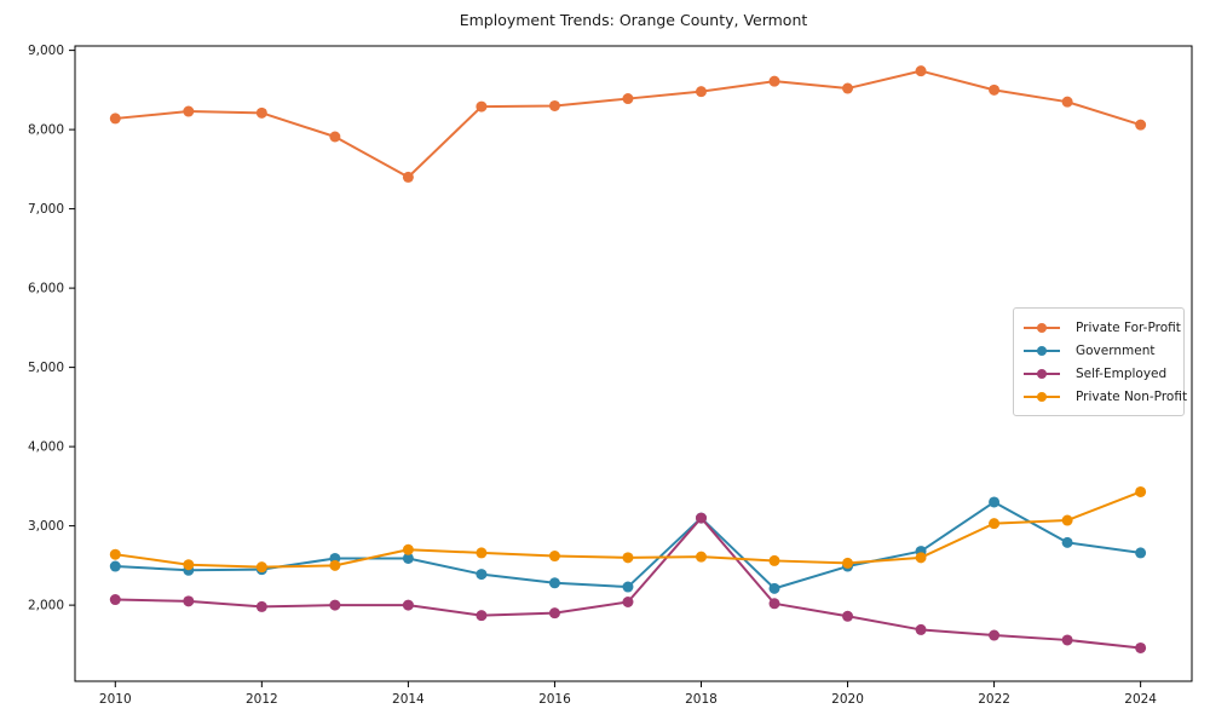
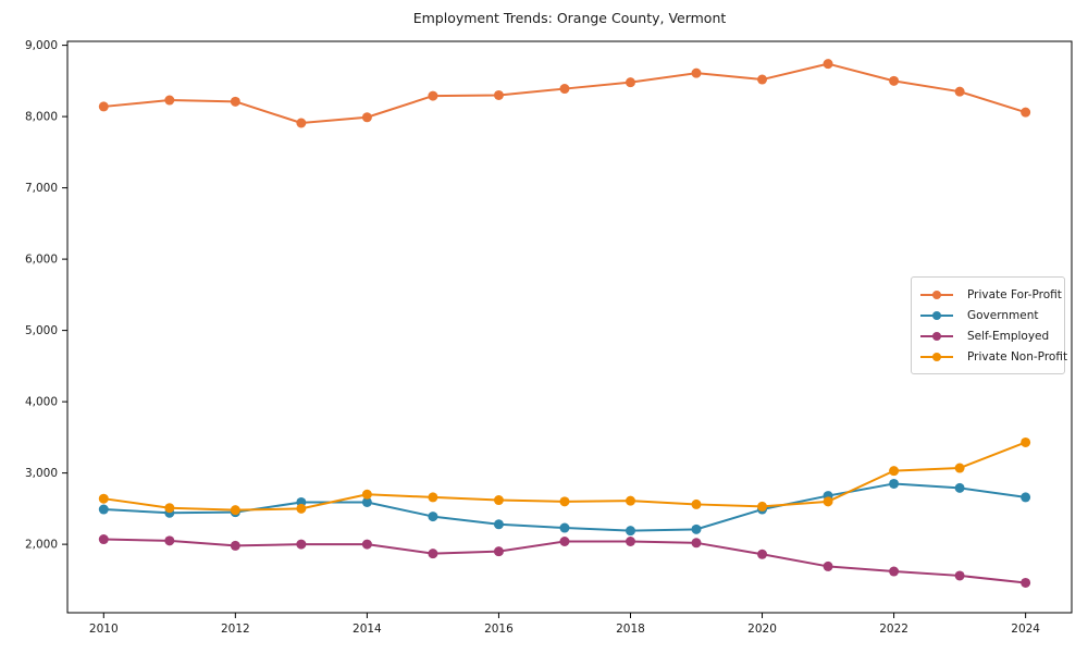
Private For-Profit/2014: 7400 -> 8000
Government/2018: 3100 -> 2200
Self-Employed/2018: 3100 -> 2000
Government/2022: 3300 -> 2800
